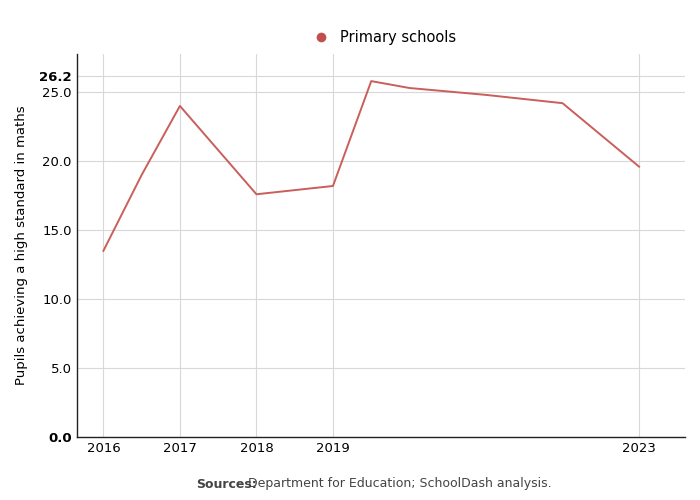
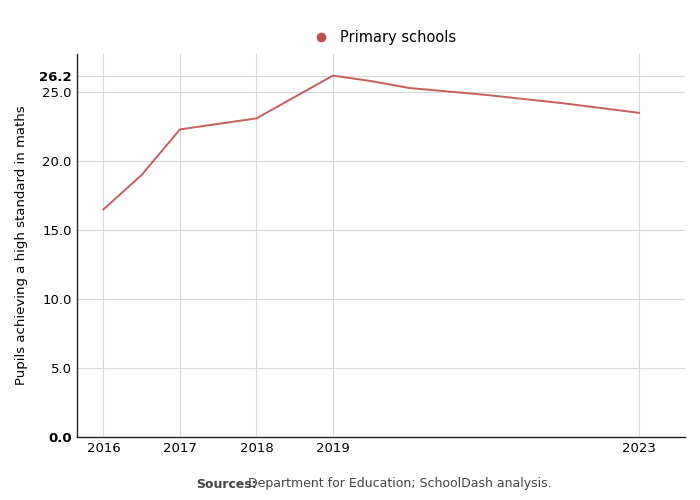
2016: 13.5 -> 16.5
2017: 24.0 -> 22.3
2018: 17.6 -> 23.1
2019: 18.2 -> 26.2
2023: 19.6 -> 23.5
